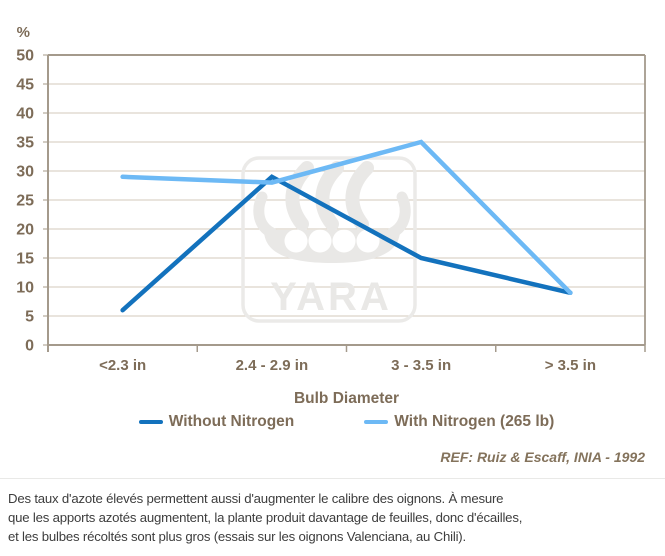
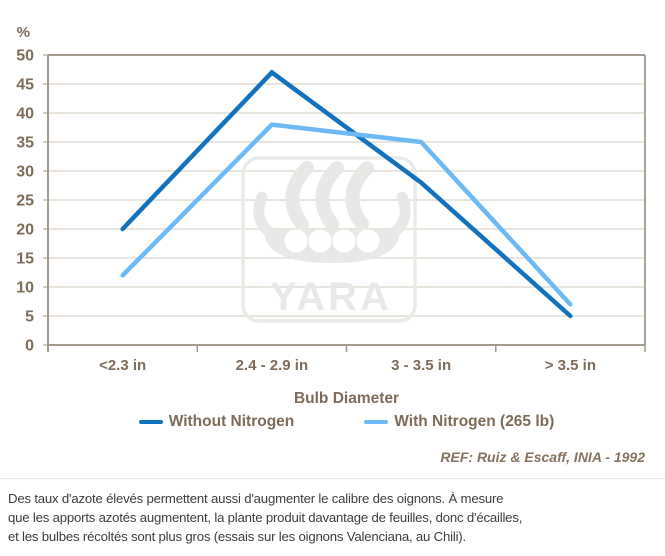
Without Nitrogen/<2.3 in: 6 -> 20
With Nitrogen (265 lb)/<2.3 in: 29 -> 12
Without Nitrogen/2.4 - 2.9 in: 29 -> 47
With Nitrogen (265 lb)/2.4 - 2.9 in: 28 -> 38
Without Nitrogen/3 - 3.5 in: 15 -> 28
Without Nitrogen/> 3.5 in: 9 -> 5
With Nitrogen (265 lb)/> 3.5 in: 9 -> 7
